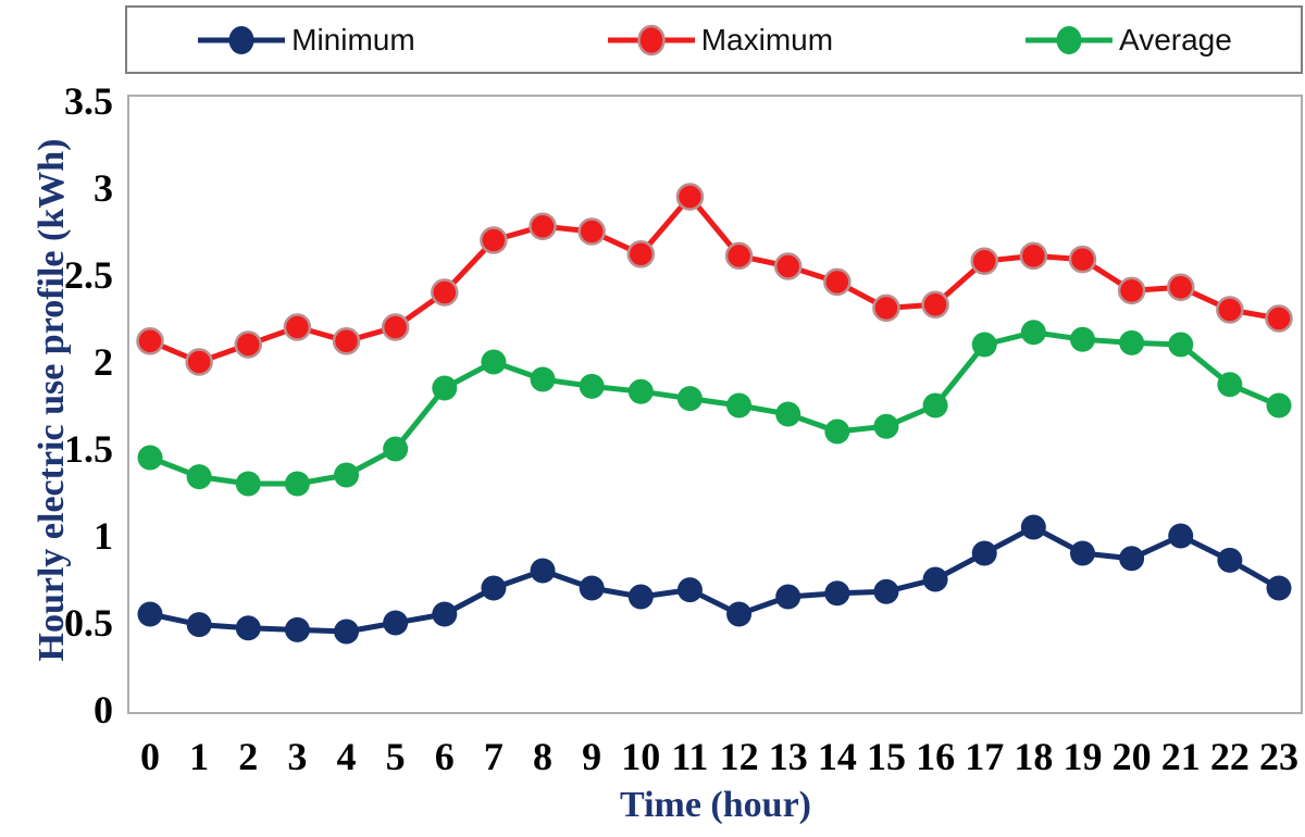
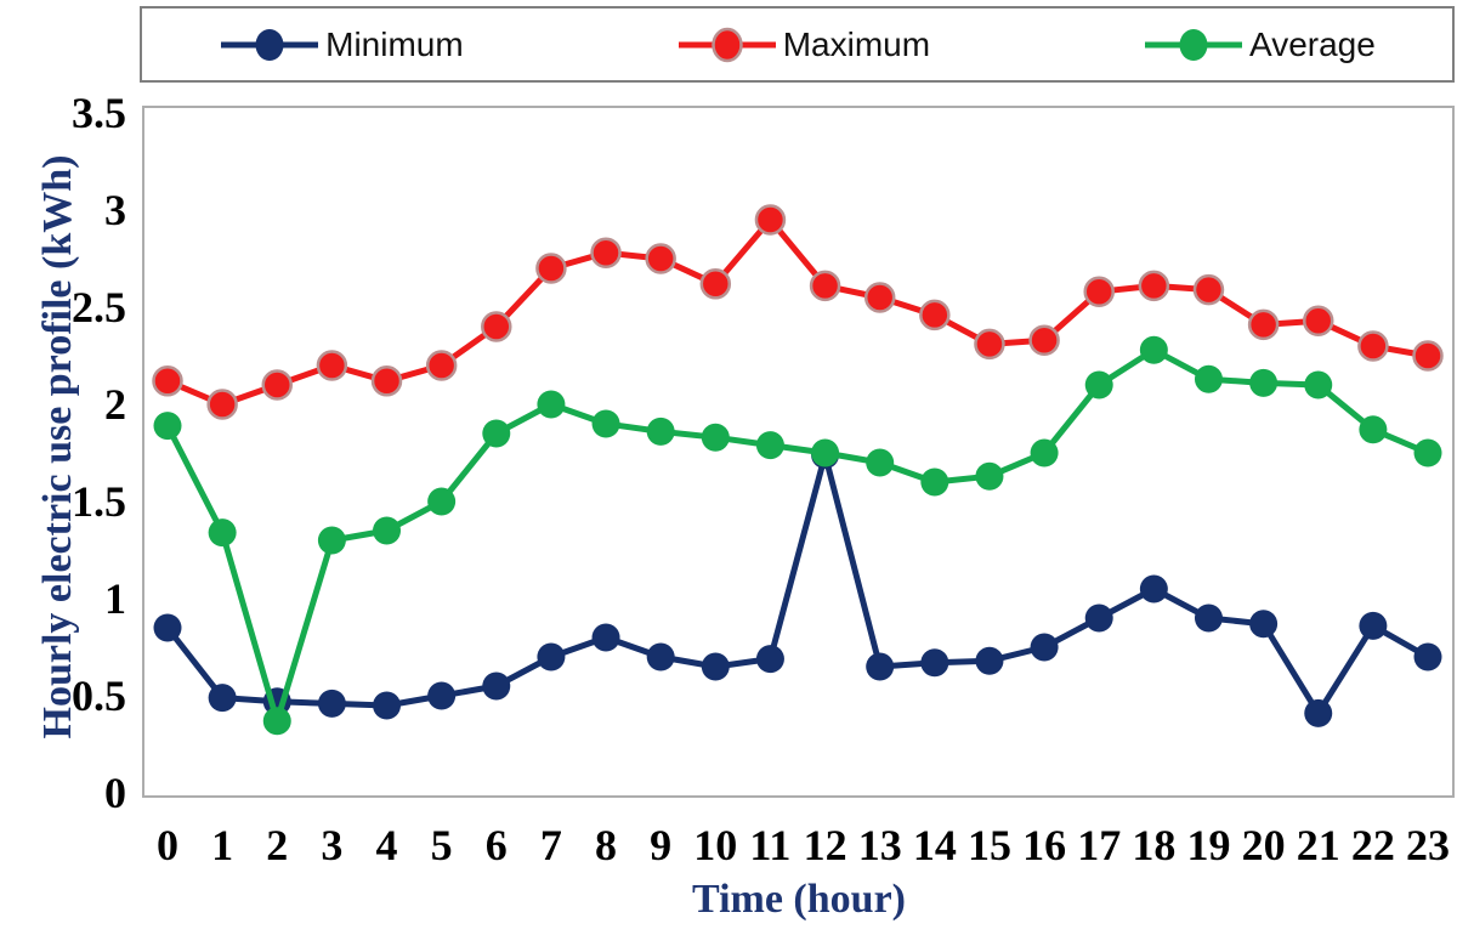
Minimum/0: 0.55 -> 0.85
Average/0: 1.45 -> 1.89
Average/2: 1.30 -> 0.37
Minimum/12: 0.55 -> 1.74
Average/18: 2.17 -> 2.28
Minimum/21: 1.00 -> 0.41
